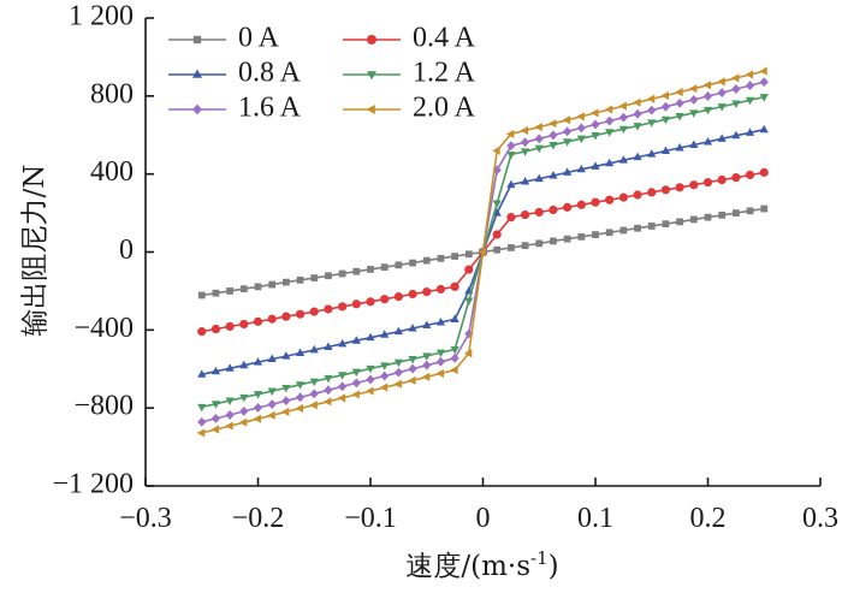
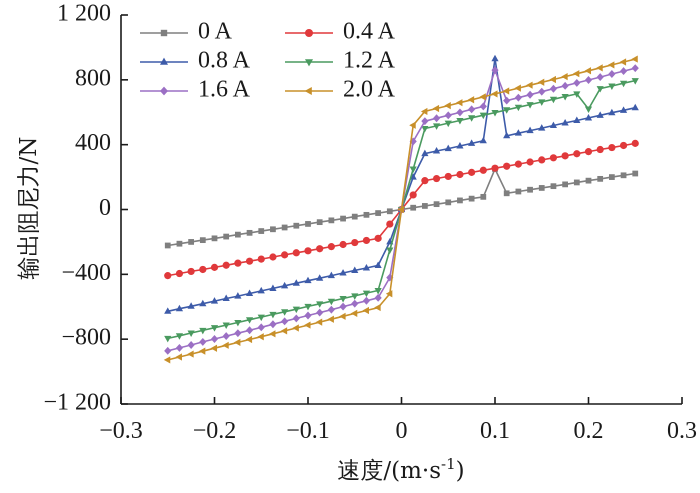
0 A/0.1: 90 -> 250
0.8 A/0.1: 440 -> 930
1.6 A/0.1: 650 -> 860
1.2 A/0.2: 730 -> 620
